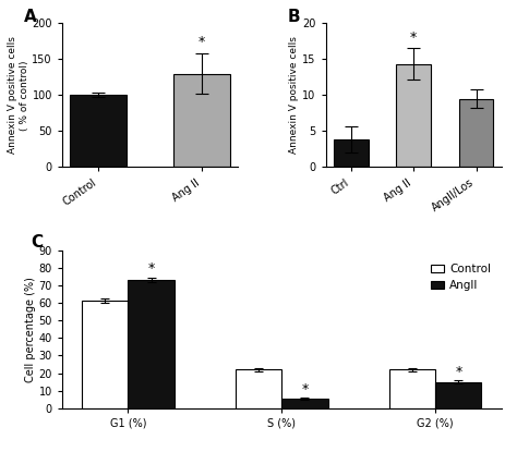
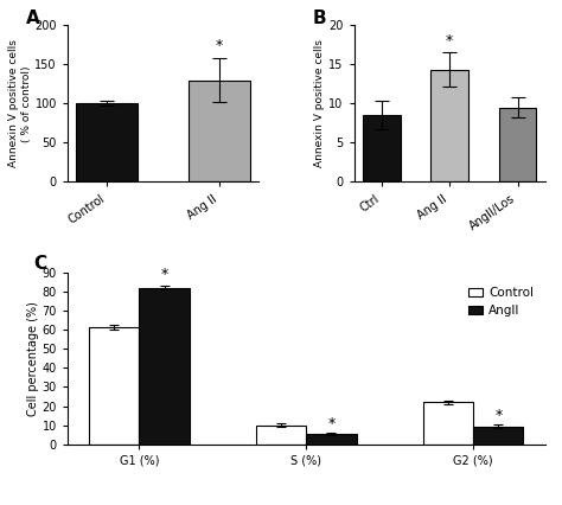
Ctrl: 3.8 -> 8.5
AngII/G1 (%): 73 -> 82
Control/S (%): 22 -> 10
AngII/G2 (%): 15 -> 10
